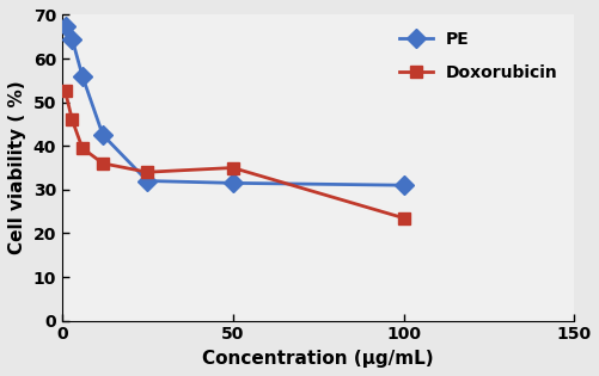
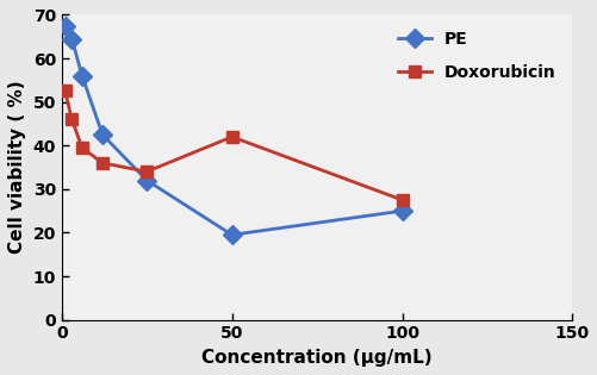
PE/50: 31.5 -> 19.5
Doxorubicin/50: 35.0 -> 42.0
PE/100: 31.0 -> 25.0
Doxorubicin/100: 23.5 -> 27.5
